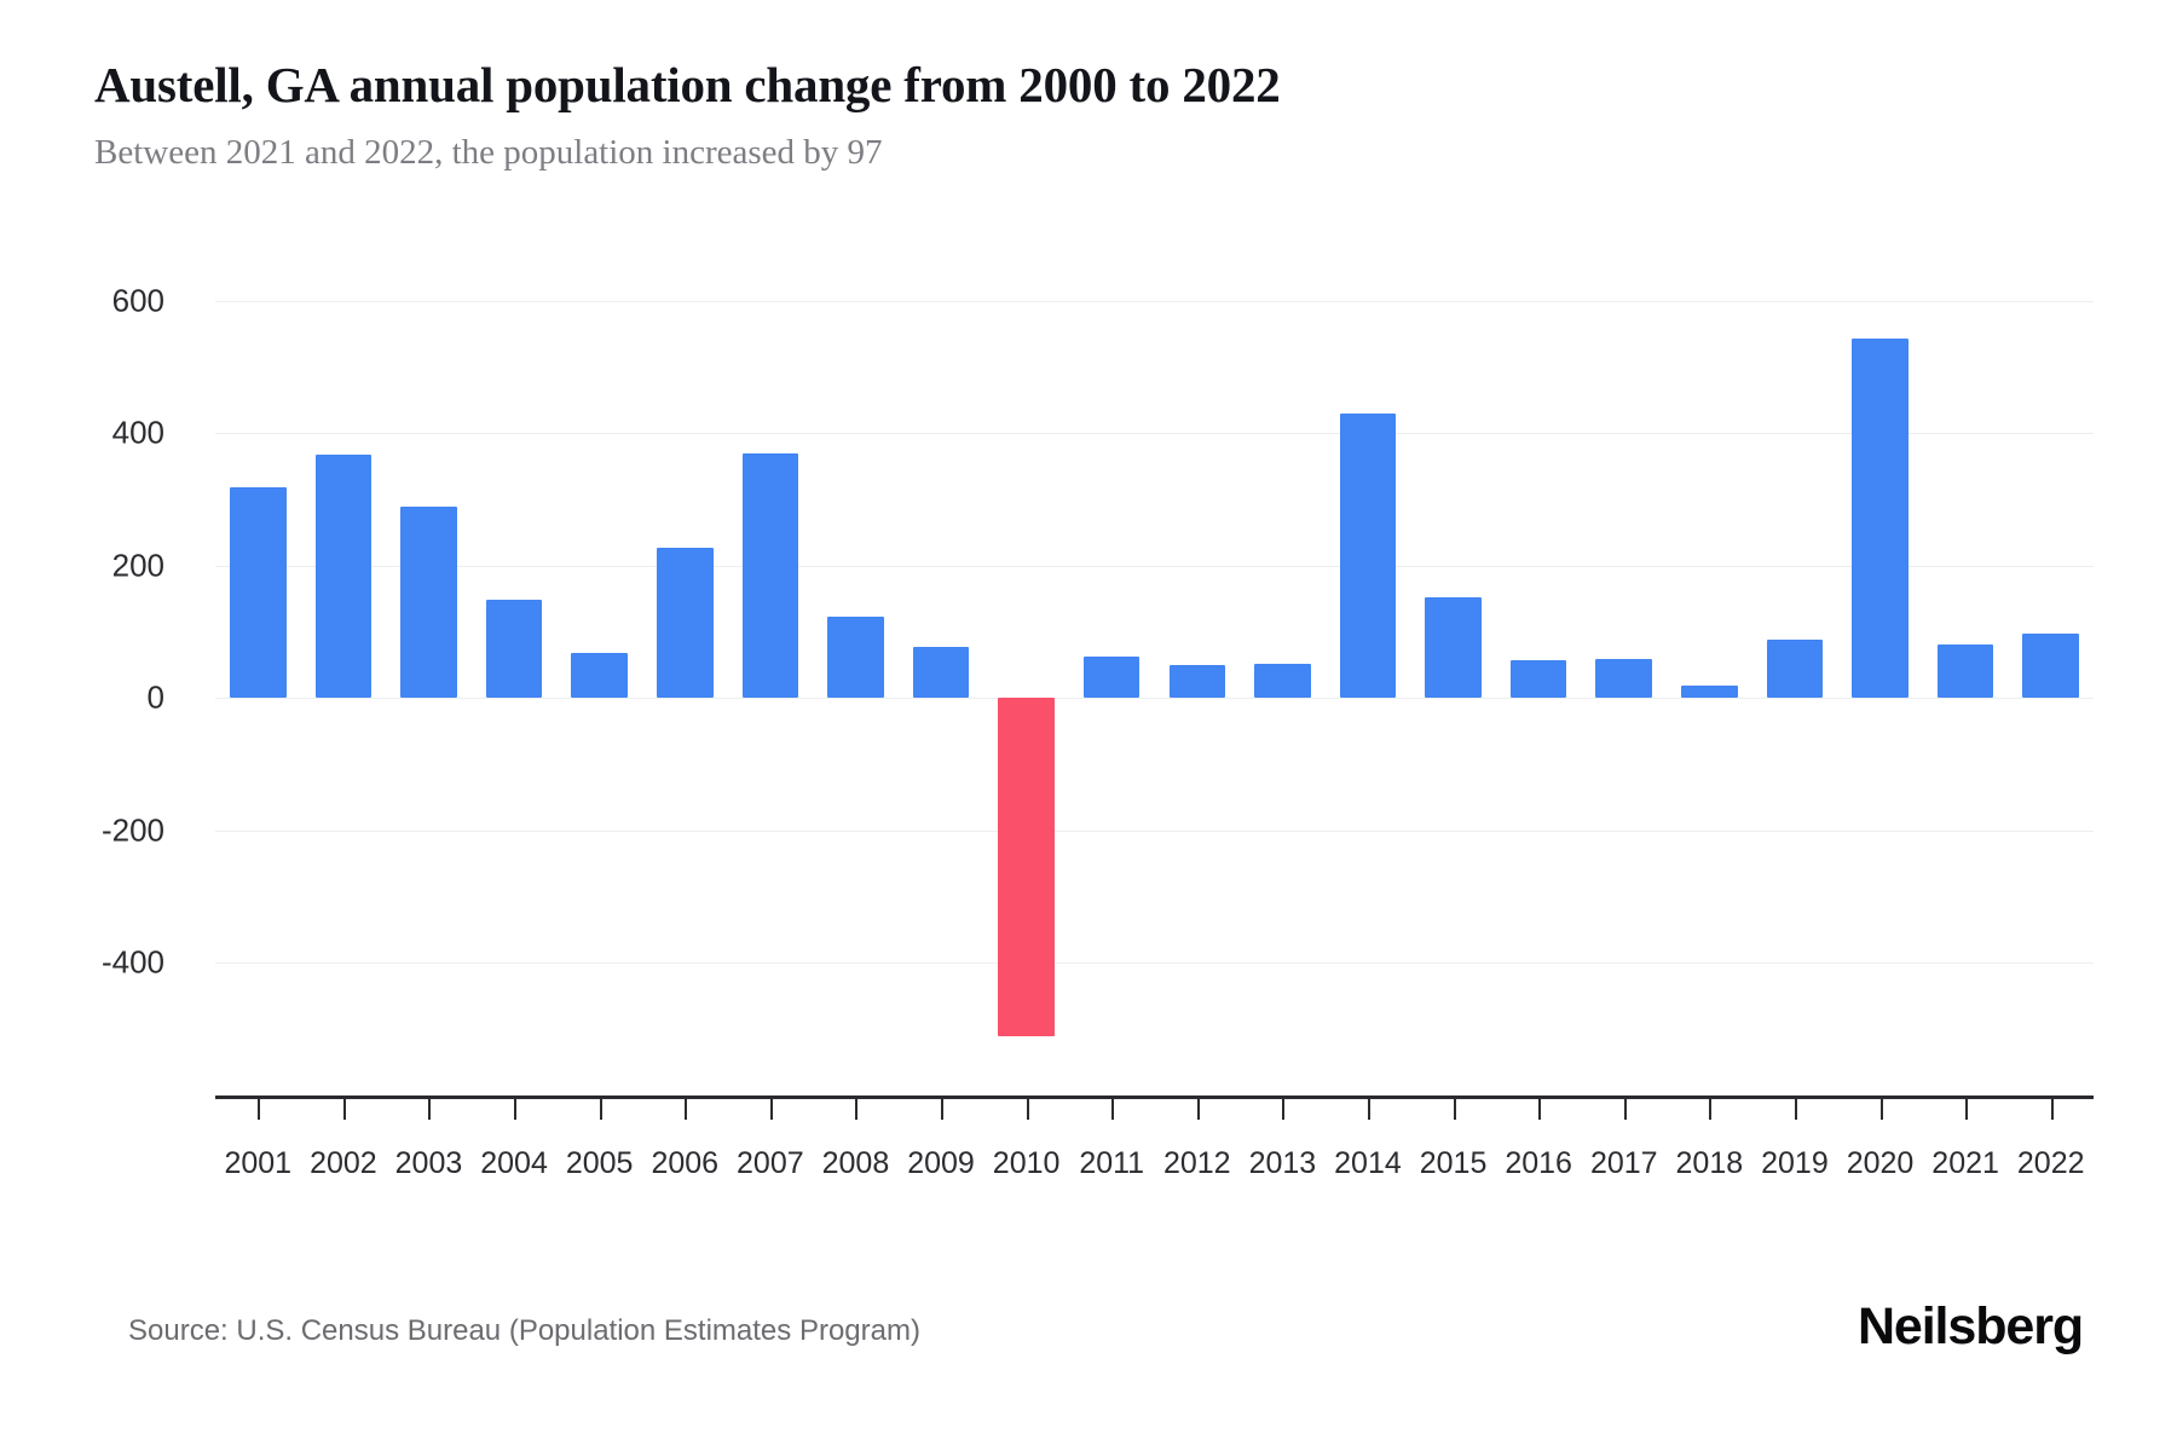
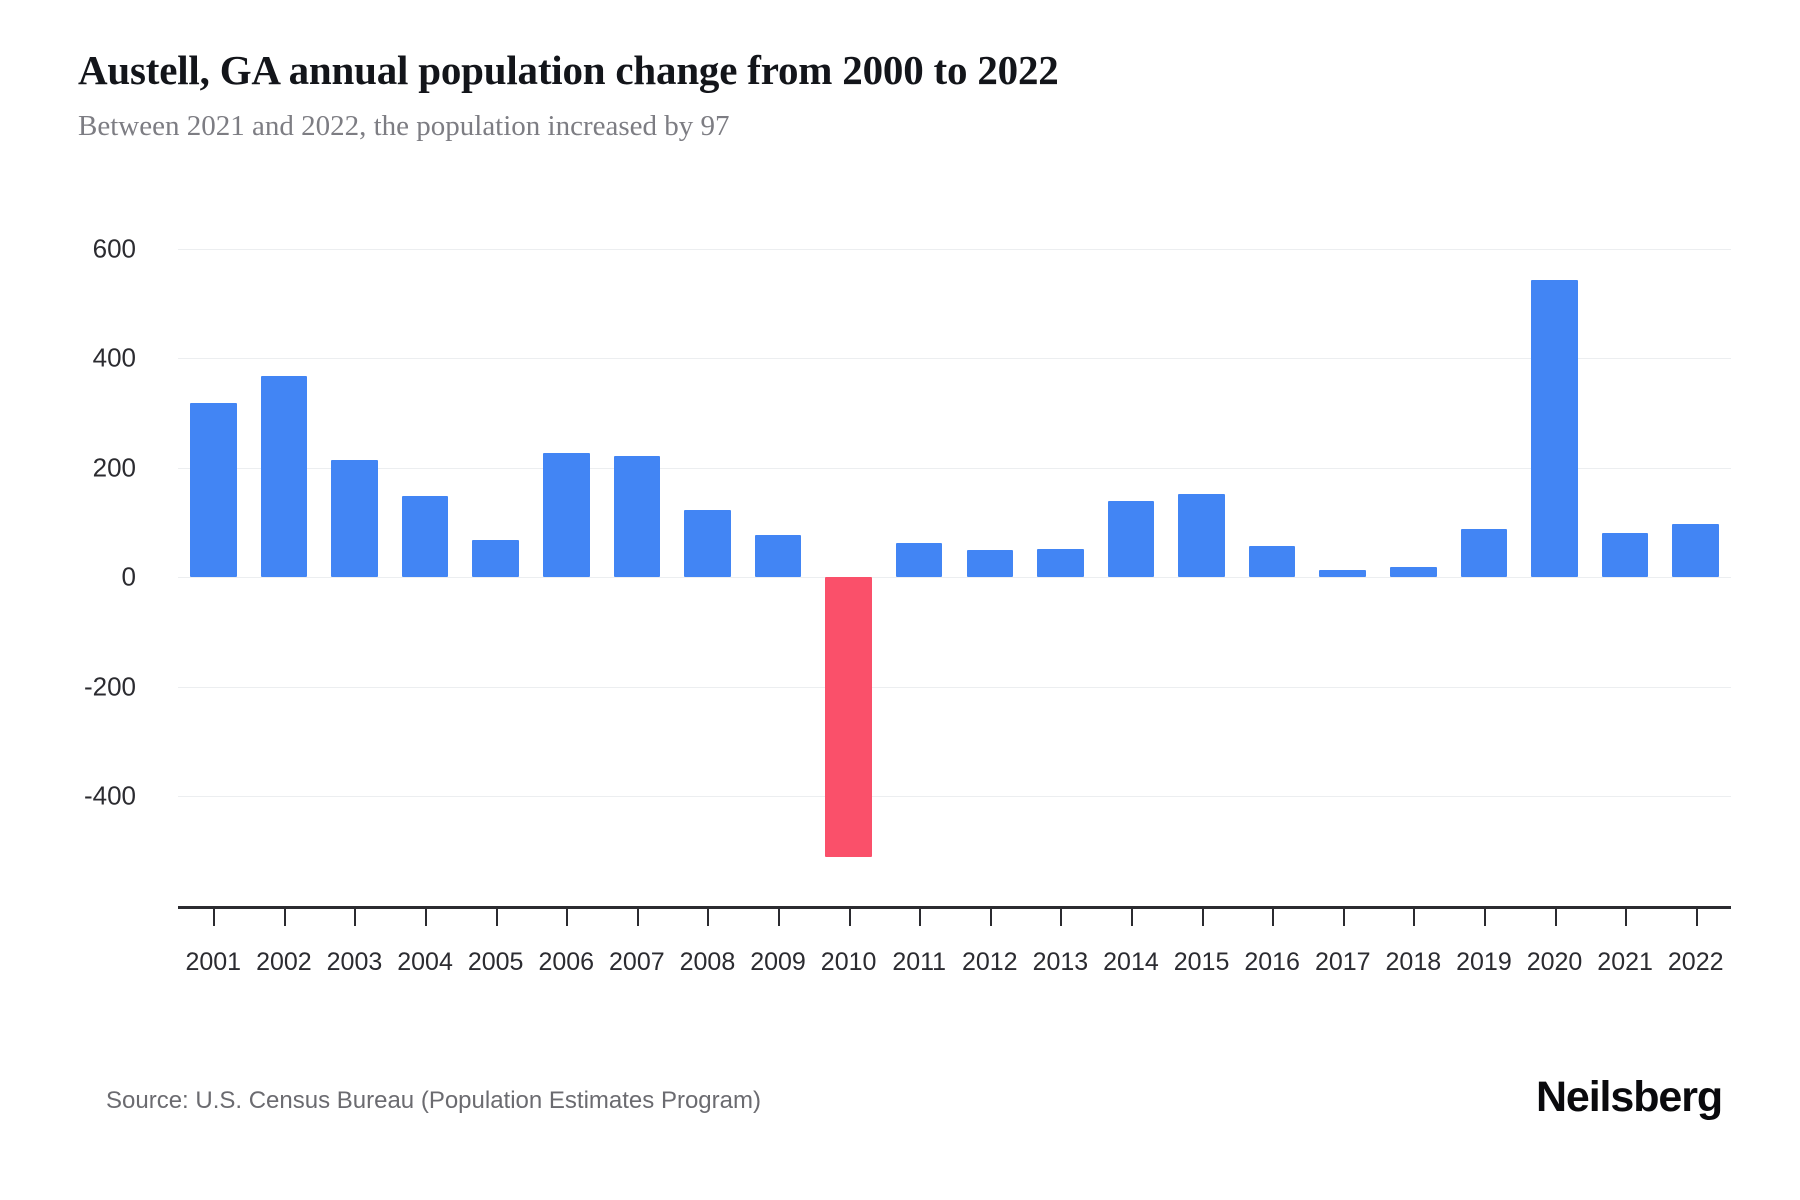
2003: 290 -> 220
2007: 370 -> 220
2014: 430 -> 140
2017: 60 -> 10
